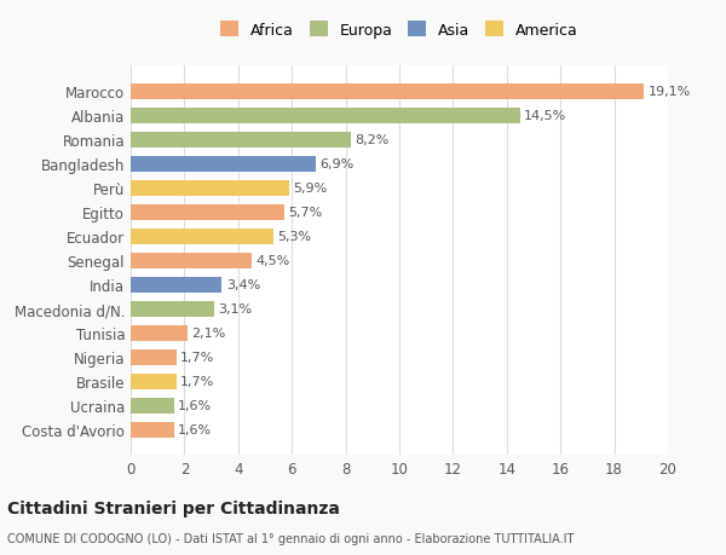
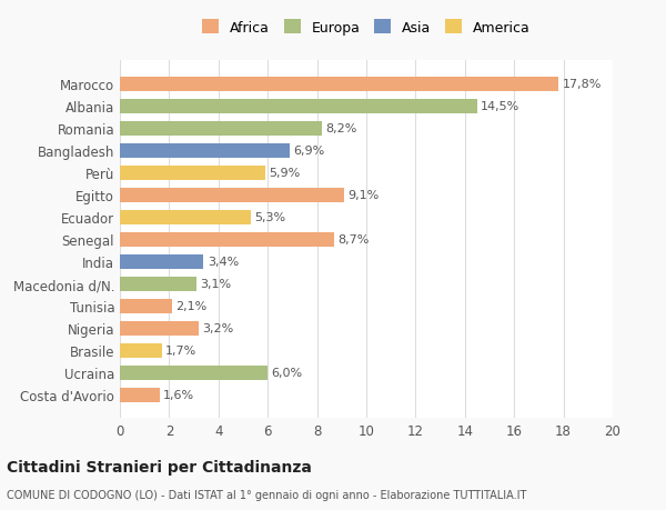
Marocco: 19,1% -> 17,8%
Egitto: 5,7% -> 9,1%
Senegal: 4,5% -> 8,7%
Nigeria: 1,7% -> 3,2%
Ucraina: 1,6% -> 6,0%
